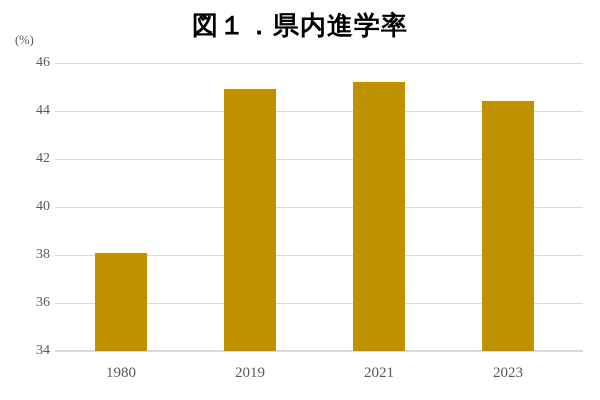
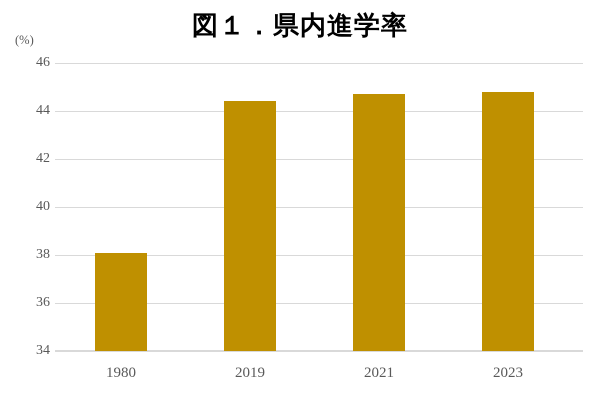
2019: 44.9 -> 44.4
2021: 45.2 -> 44.7
2023: 44.4 -> 44.8
